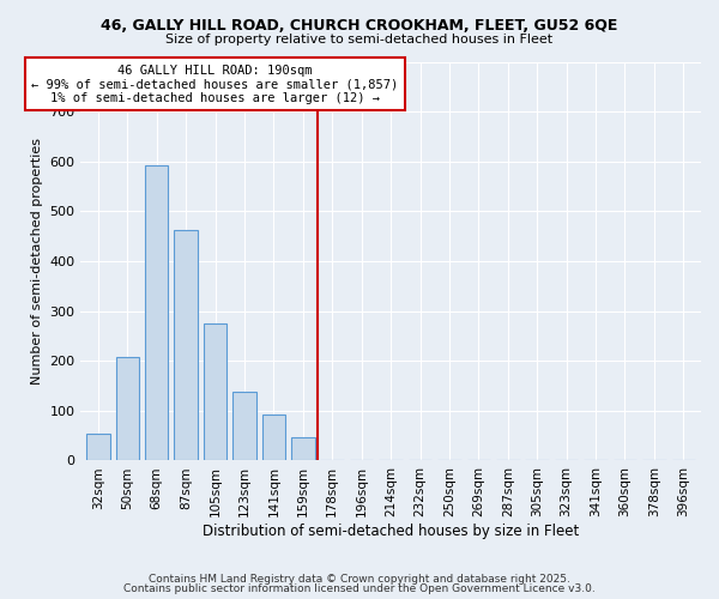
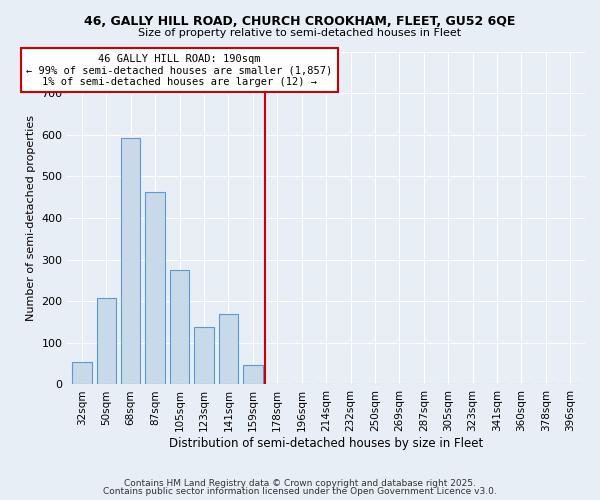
141sqm: 93 -> 170
